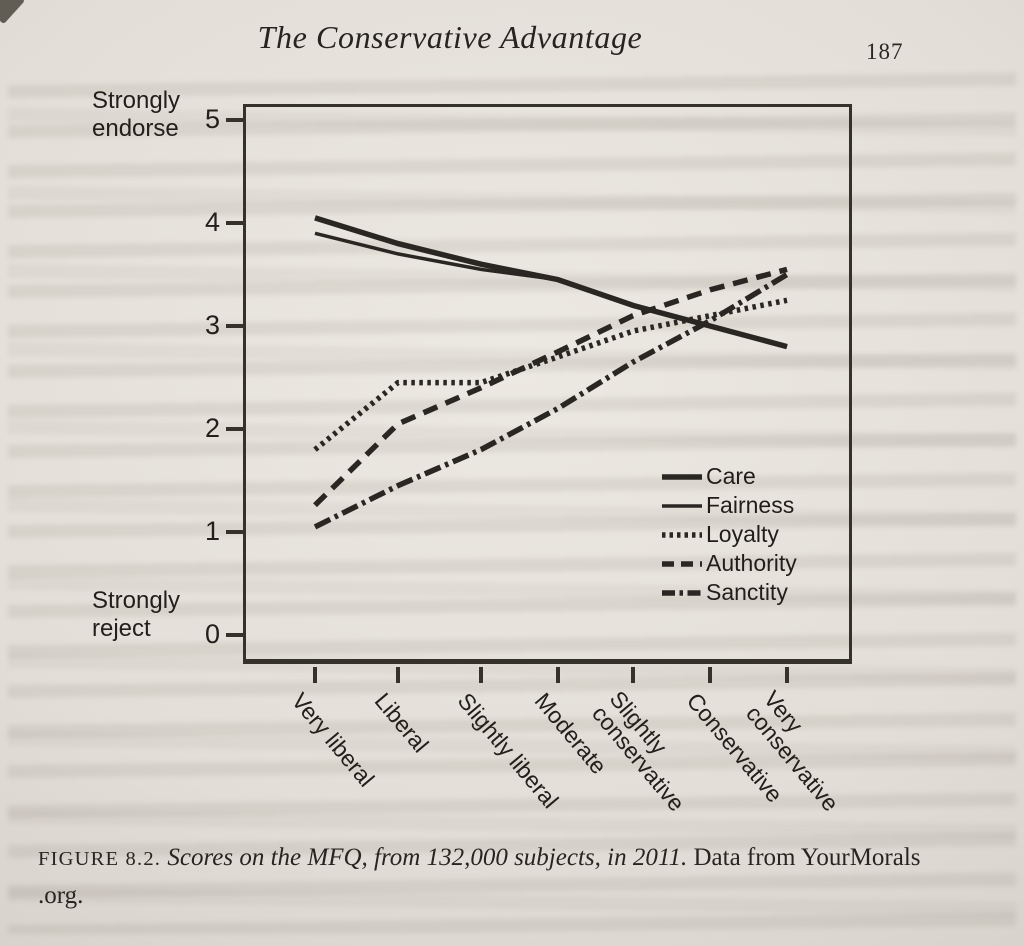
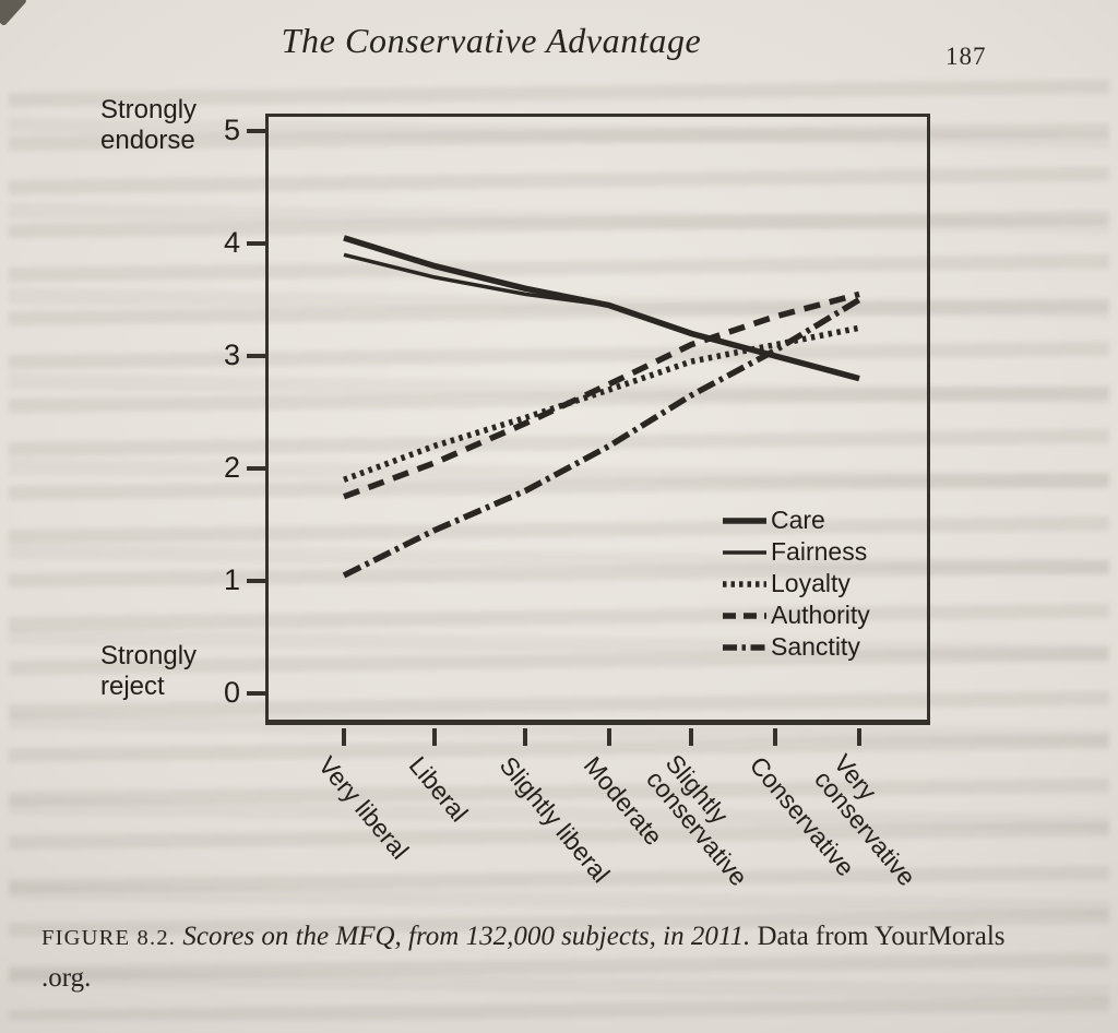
Loyalty/Very liberal: 1.80 -> 1.90
Authority/Very liberal: 1.26 -> 1.75
Loyalty/Liberal: 2.45 -> 2.20
